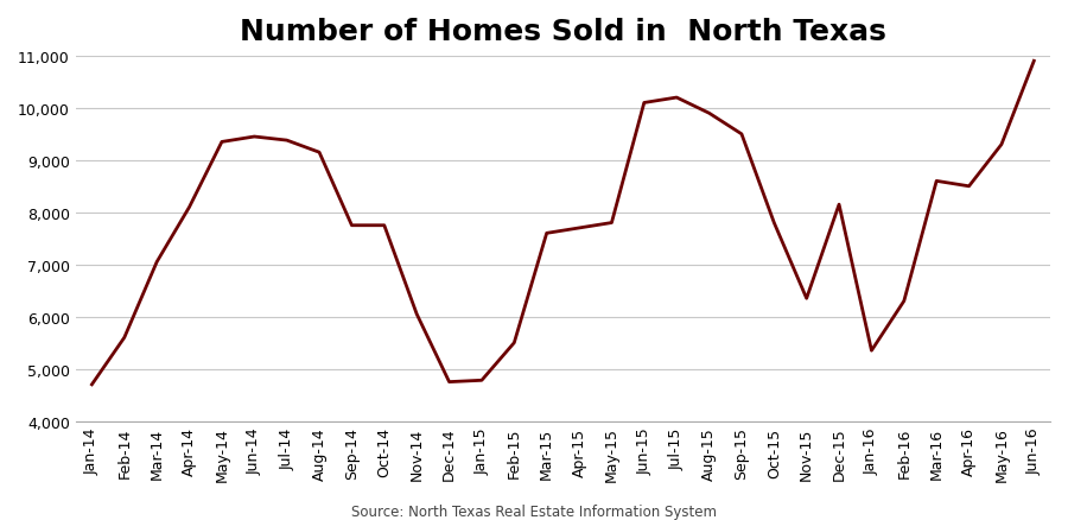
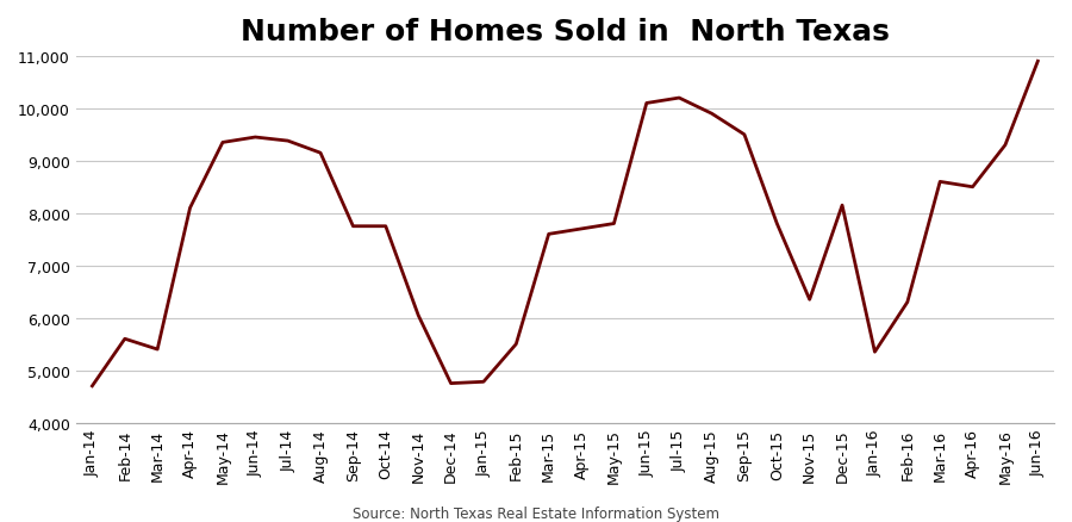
Mar-14: 7,050 -> 5,400
